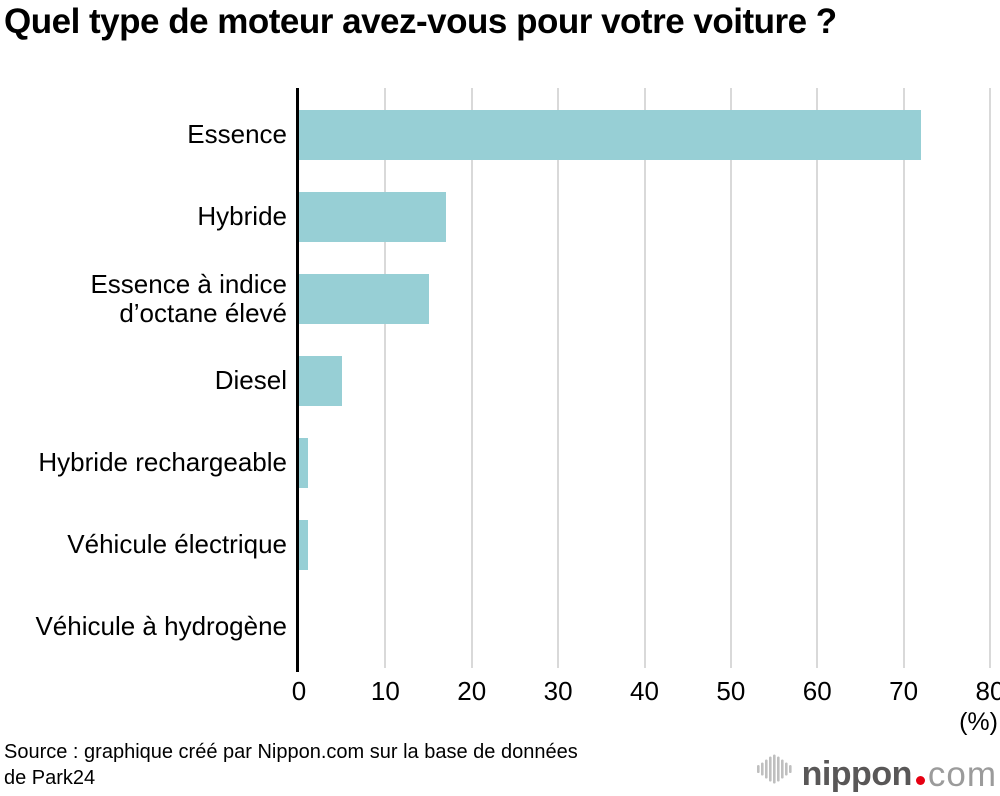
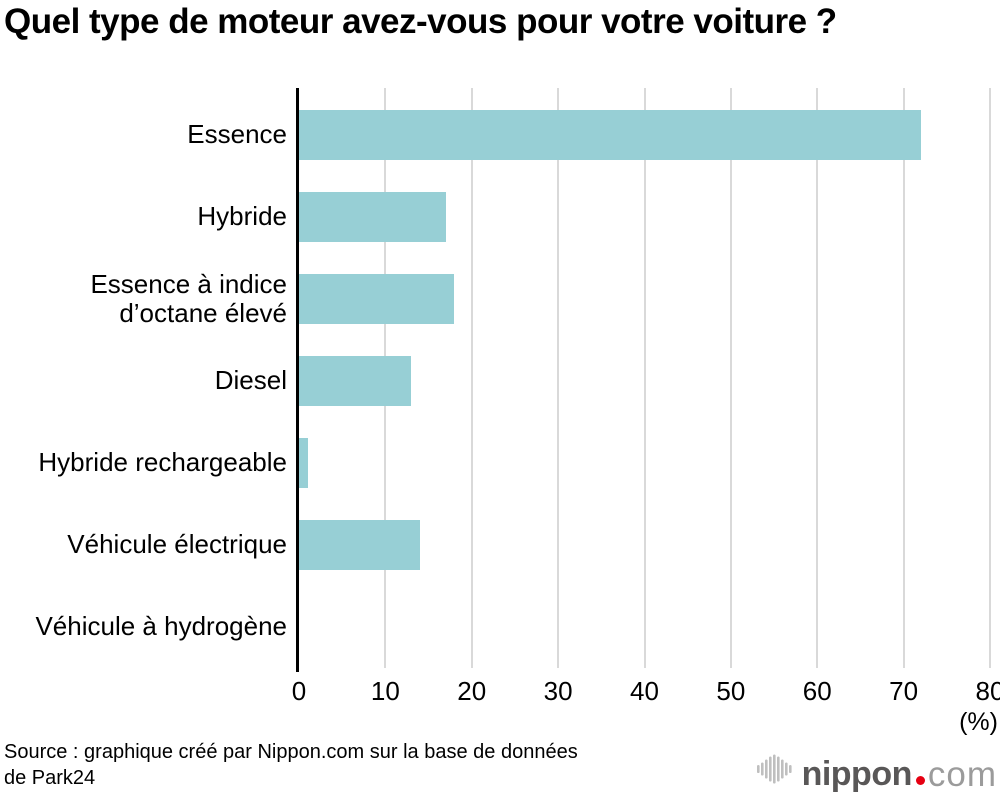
Essence à indice d’octane élevé: 15 -> 18
Diesel: 5 -> 13
Véhicule électrique: 1 -> 14
